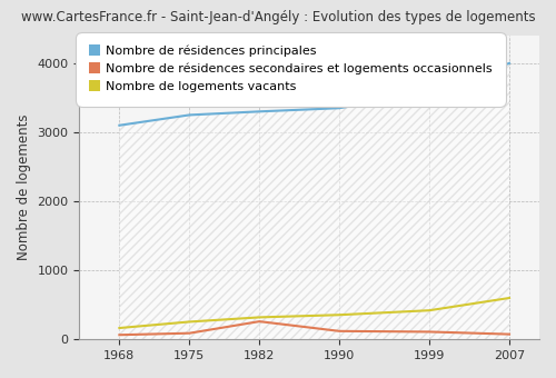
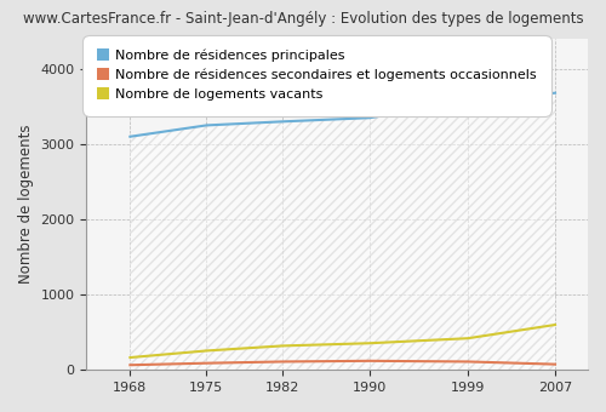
Nombre de résidences secondaires et logements occasionnels/1982: 260 -> 110
Nombre de résidences principales/2007: 4000 -> 3680
